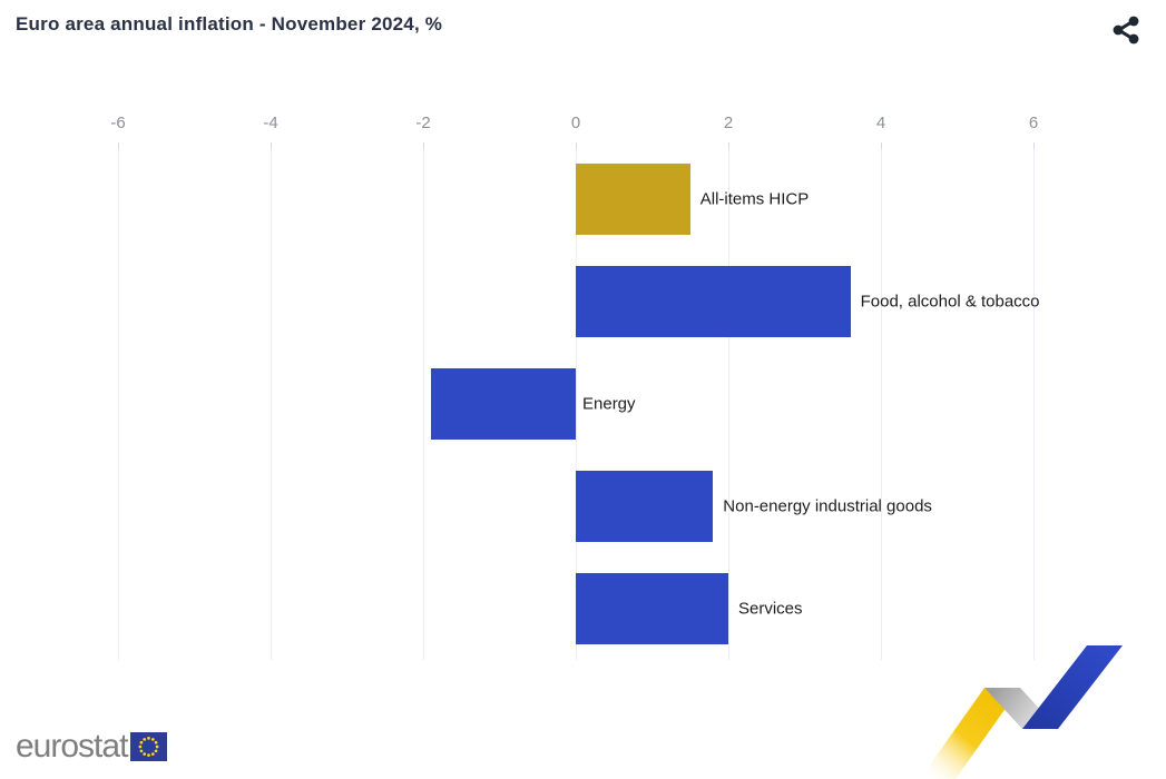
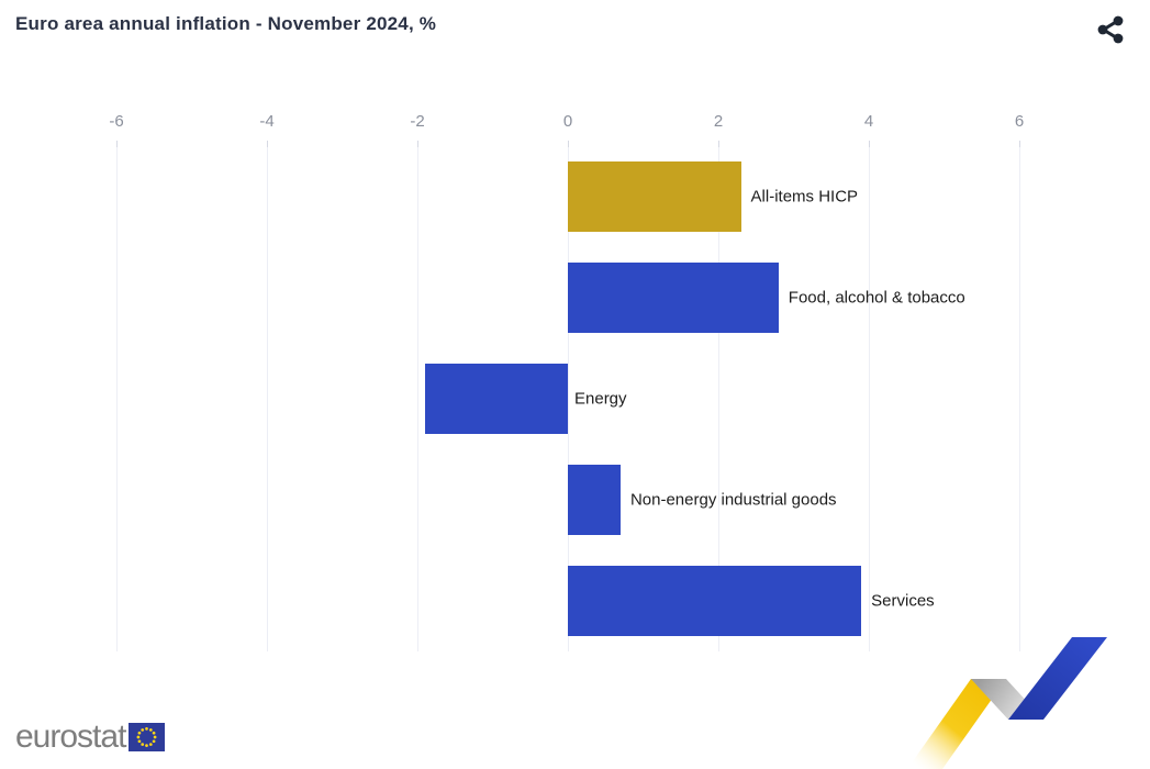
All-items HICP: 1.5 -> 2.3
Food, alcohol & tobacco: 3.6 -> 2.8
Non-energy industrial goods: 1.8 -> 0.7
Services: 2.0 -> 3.9
